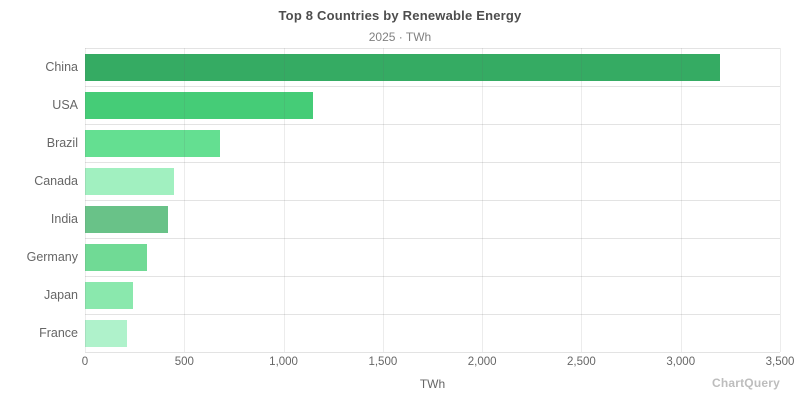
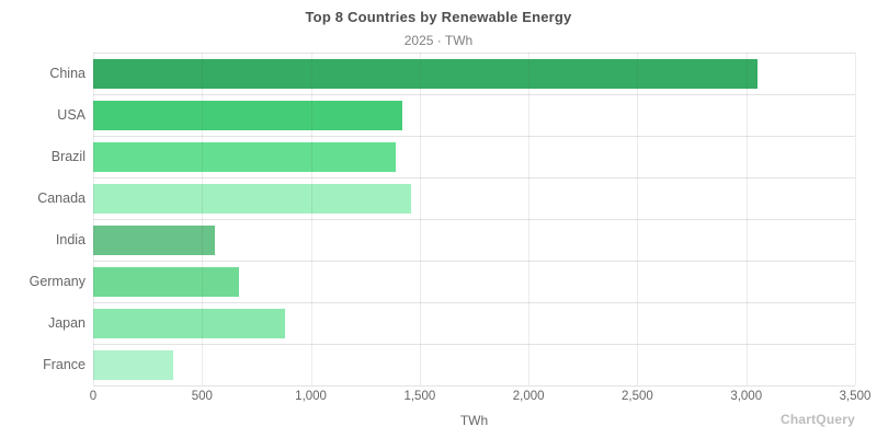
China: 3200 -> 3050
USA: 1150 -> 1420
Brazil: 680 -> 1390
Canada: 450 -> 1460
India: 420 -> 560
Germany: 310 -> 670
Japan: 240 -> 880
France: 210 -> 370
